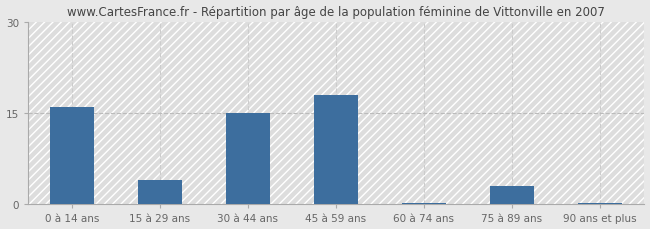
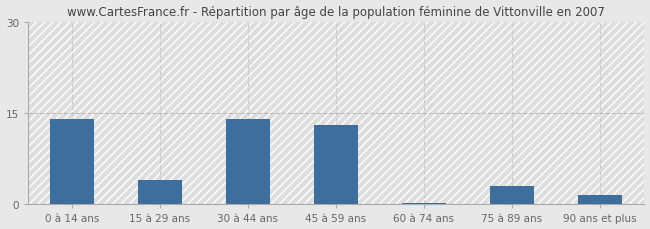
0 à 14 ans: 16.0 -> 14.0
30 à 44 ans: 15.0 -> 14.0
45 à 59 ans: 18.0 -> 13.0
90 ans et plus: 0.2 -> 1.6
